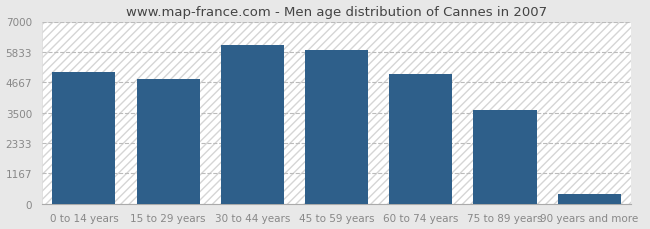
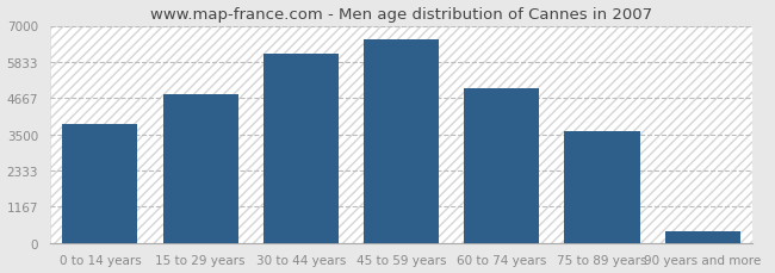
0 to 14 years: 5050 -> 3850
45 to 59 years: 5900 -> 6550
